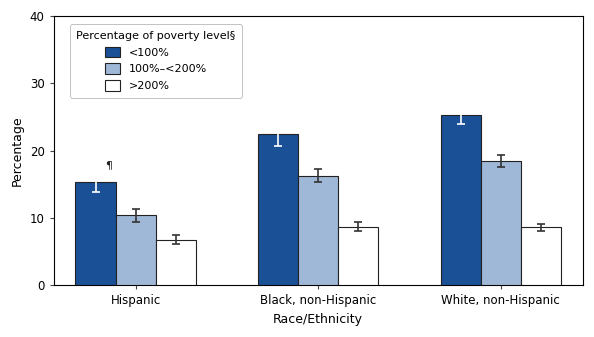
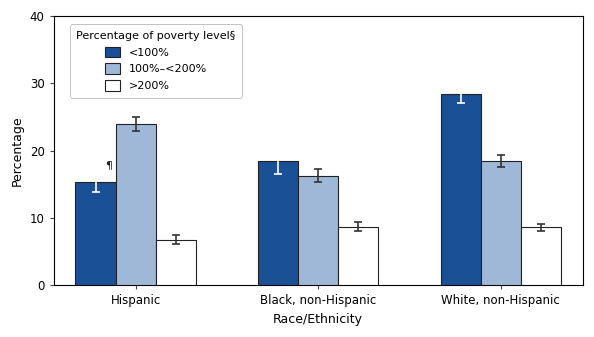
100%–<200%/Hispanic: 10.4 -> 24.0
<100%/Black, non-Hispanic: 22.5 -> 18.4
<100%/White, non-Hispanic: 25.3 -> 28.4
